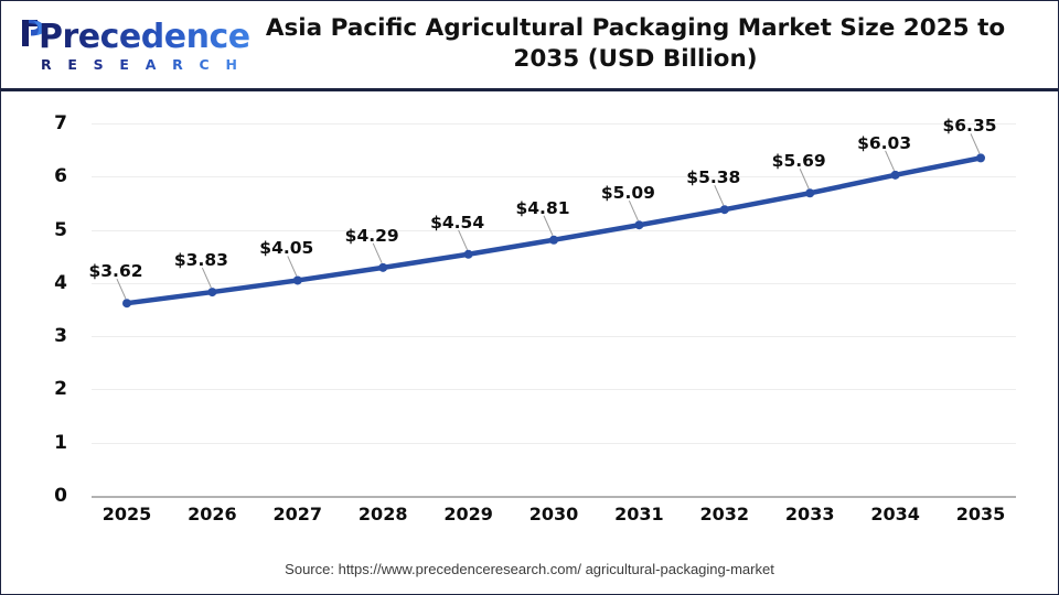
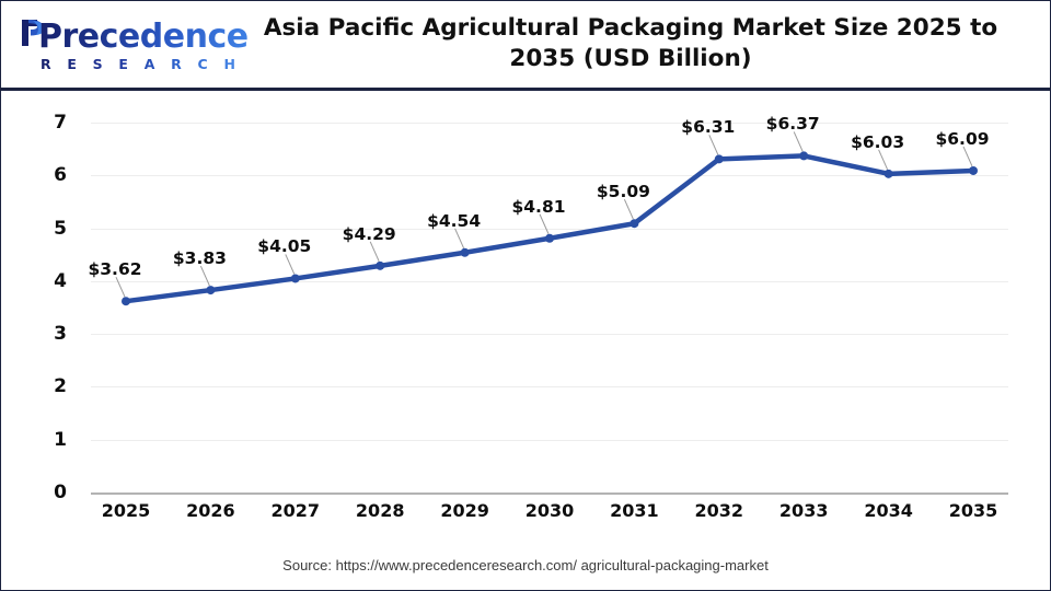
2032: $5.38 -> $6.31
2033: $5.69 -> $6.37
2035: $6.35 -> $6.09
